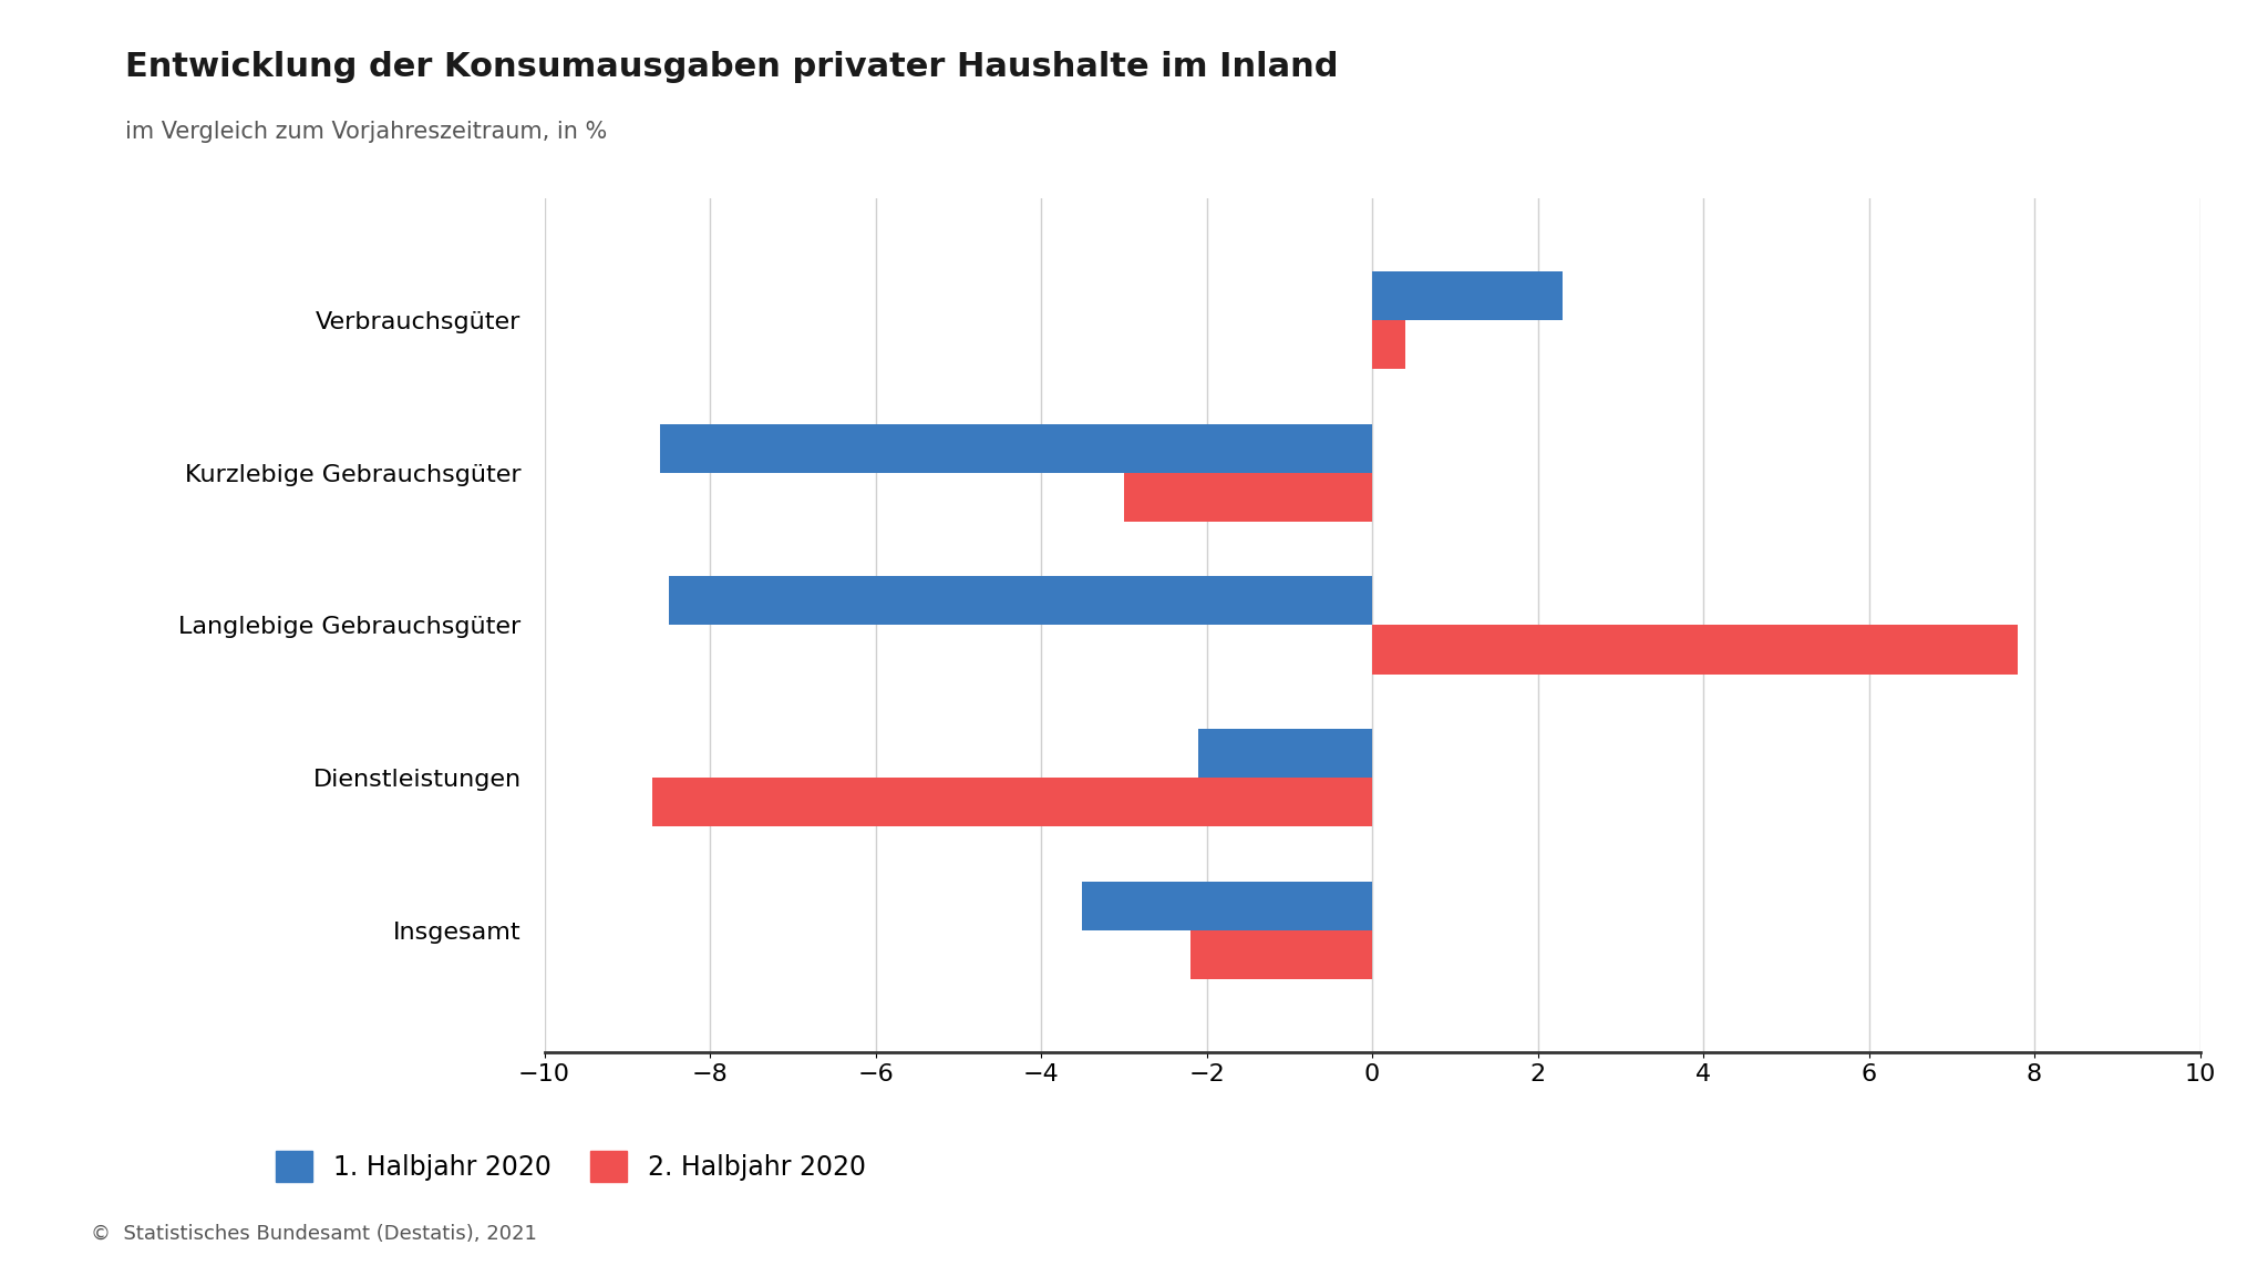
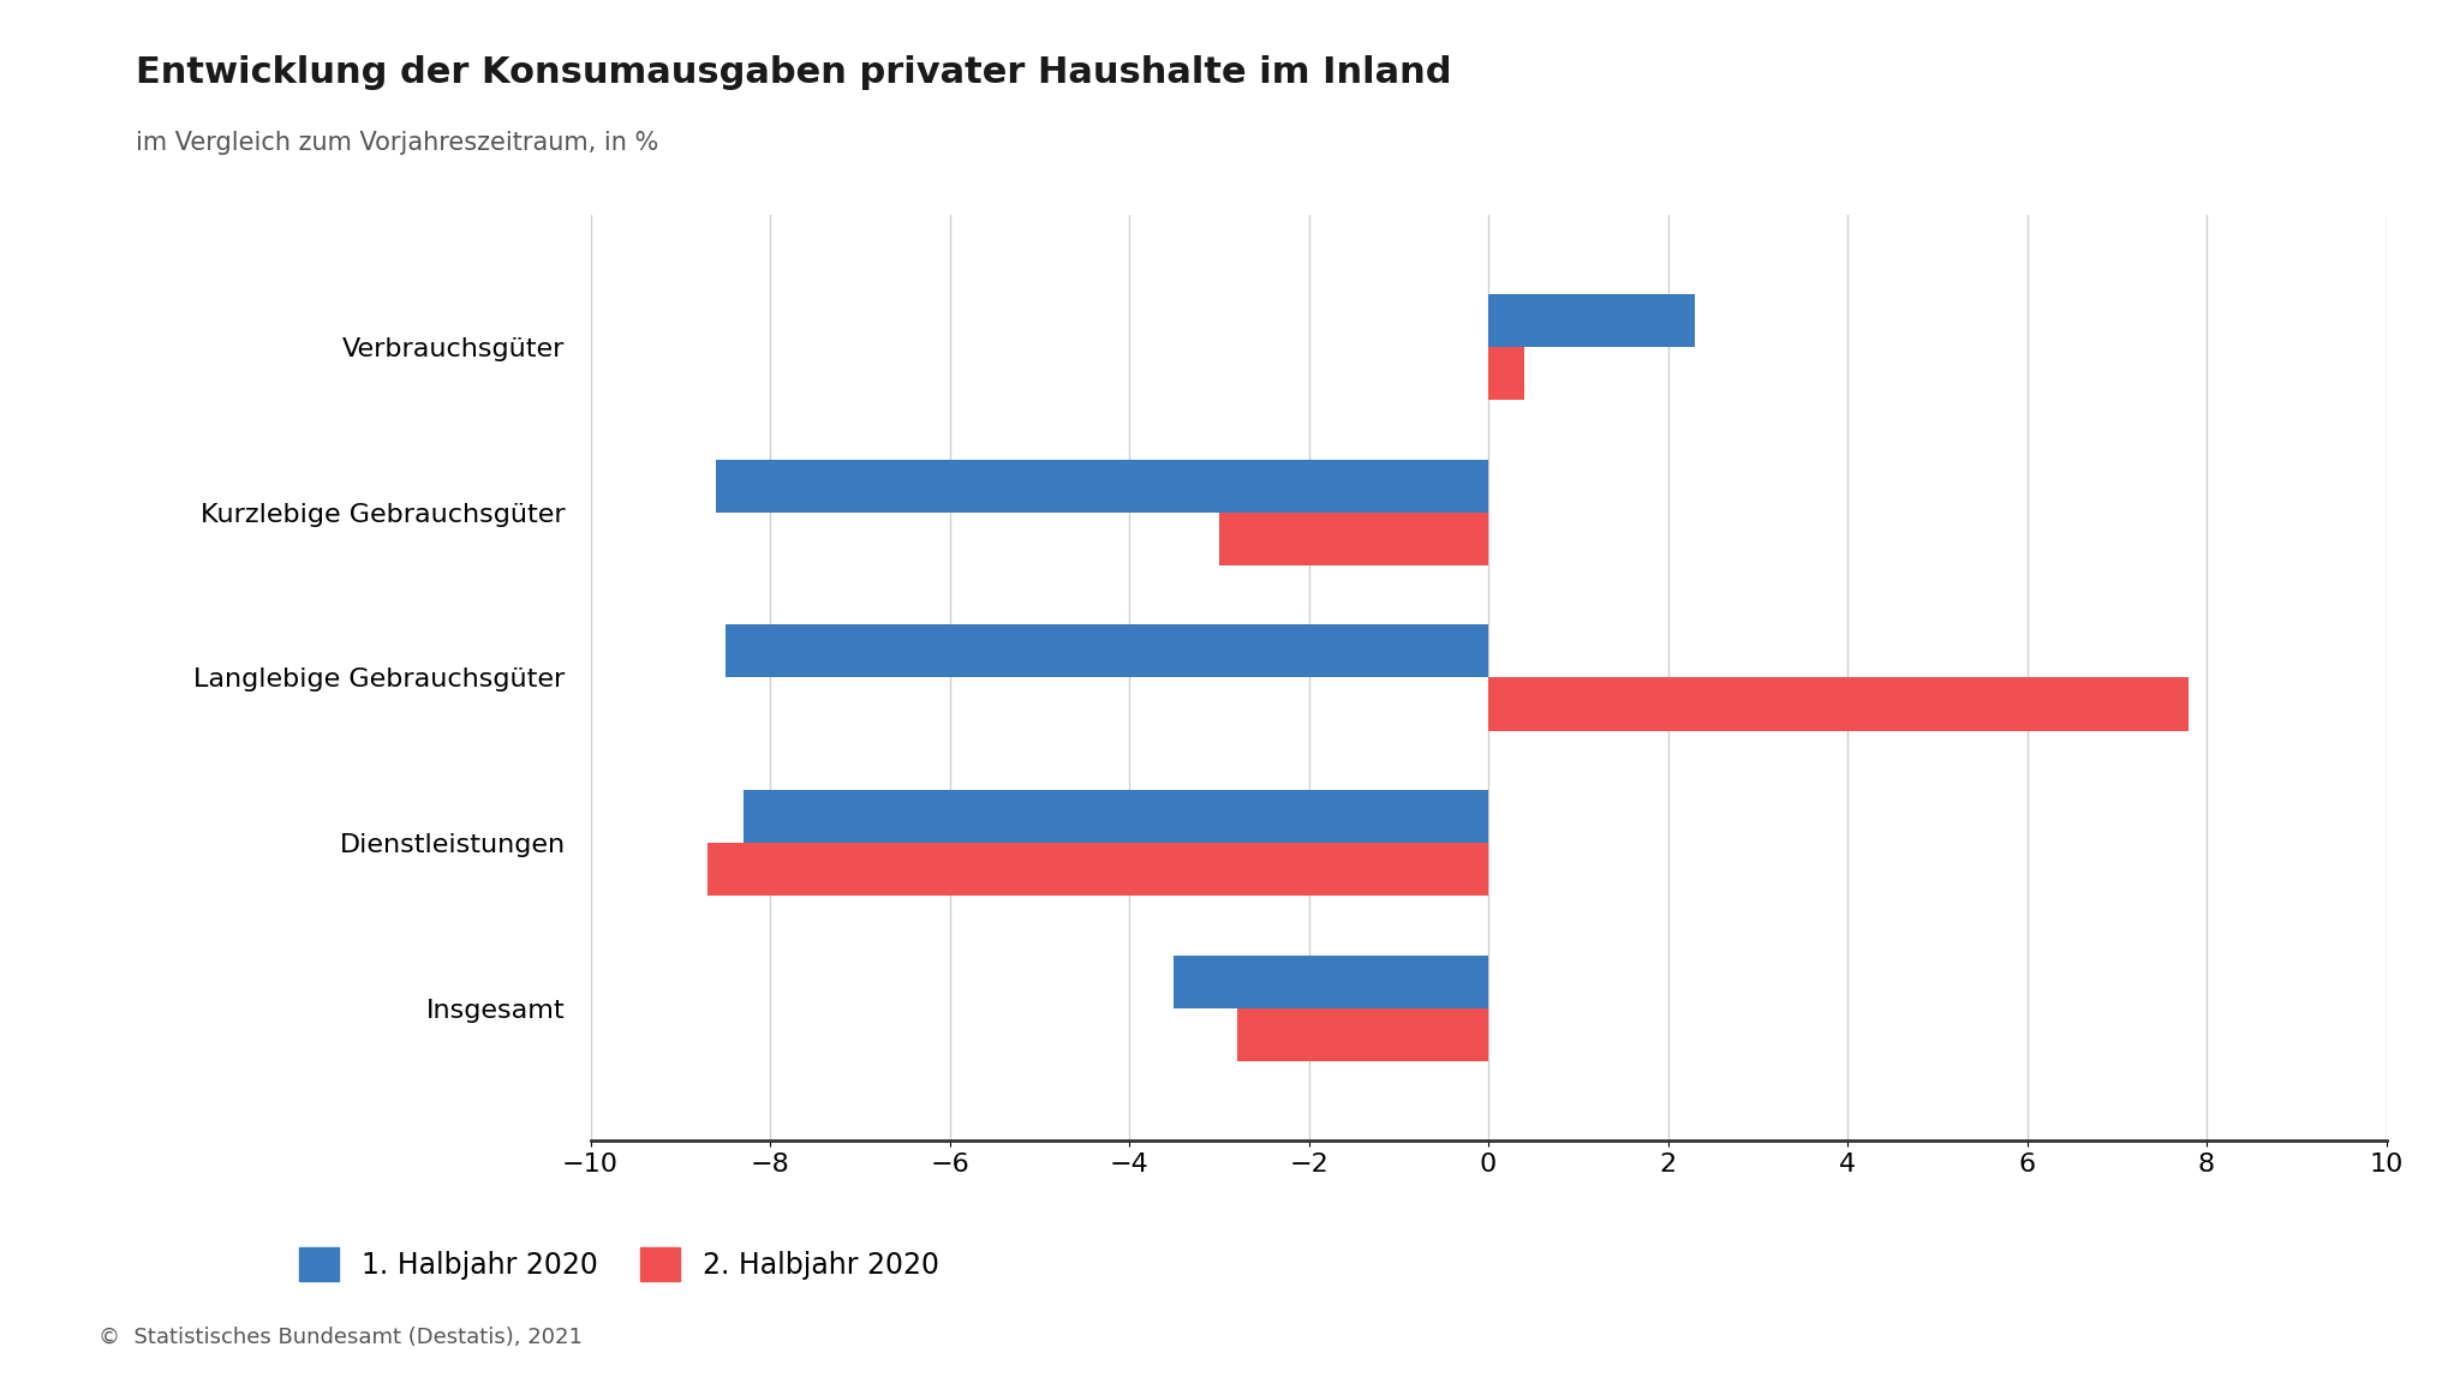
1. Halbjahr 2020/Dienstleistungen: -2.1 -> -8.3
2. Halbjahr 2020/Insgesamt: -2.2 -> -2.8
